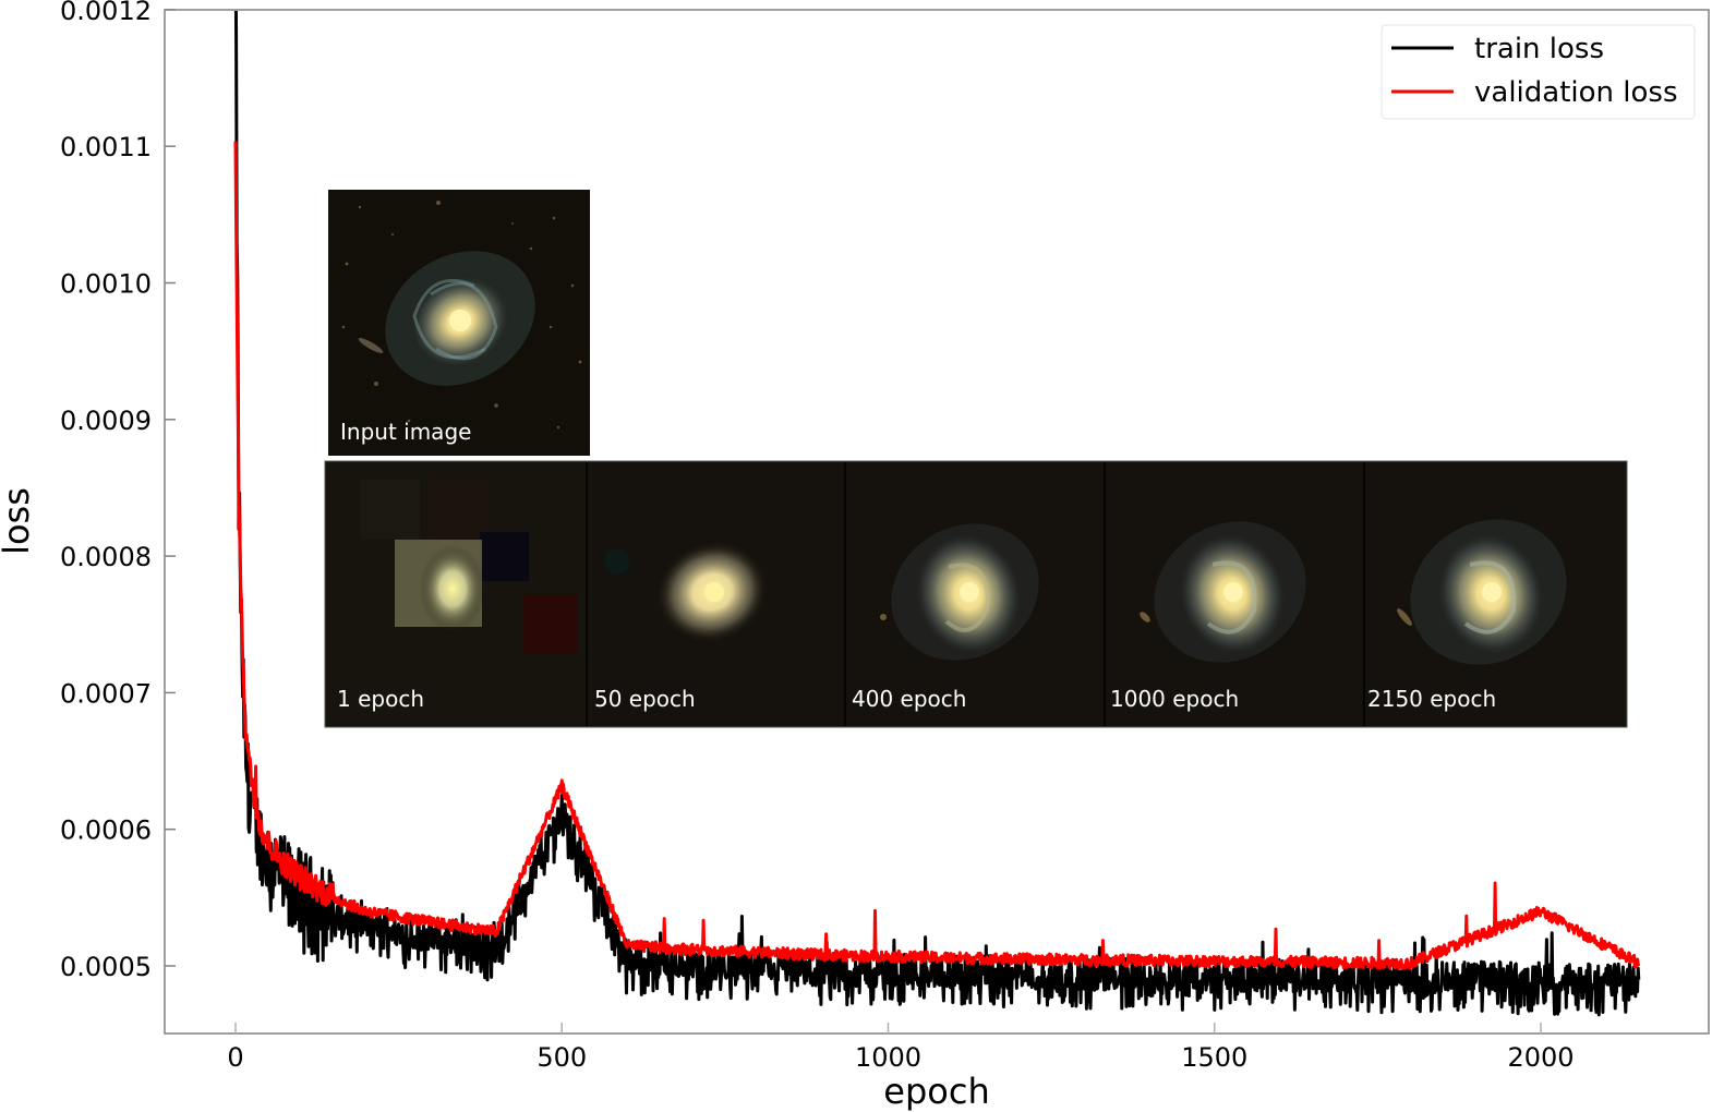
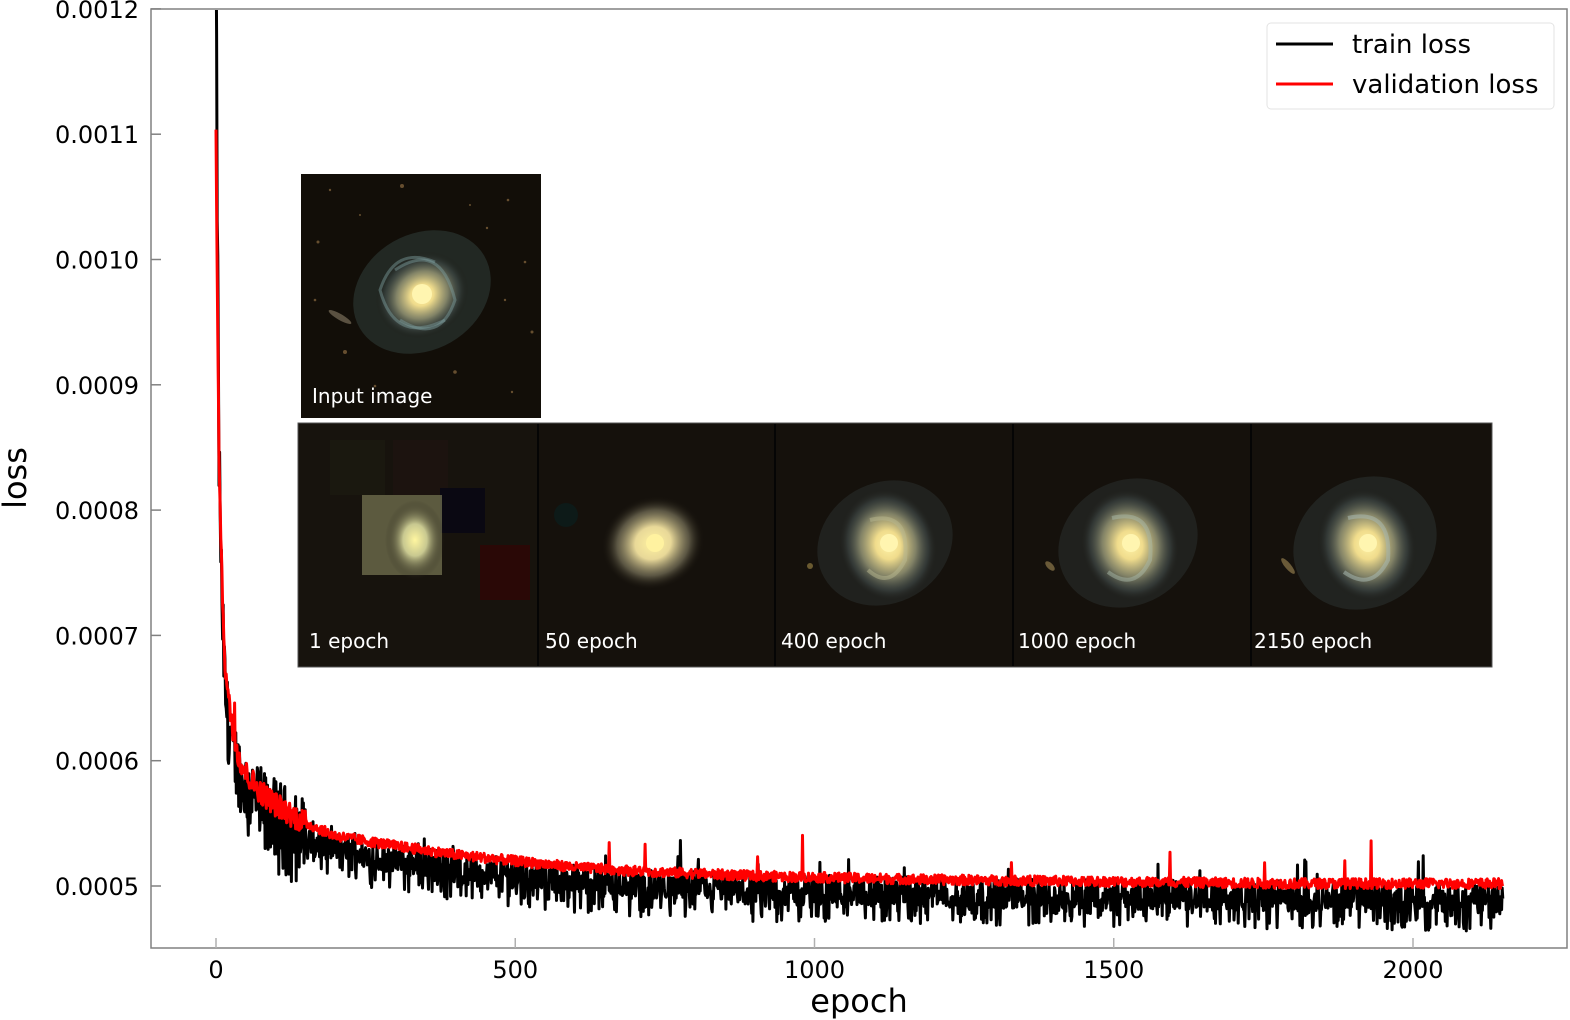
train loss/500: 0.000614 -> 0.000510
validation loss/500: 0.000632 -> 0.000520
validation loss/2000: 0.000540 -> 0.000502
